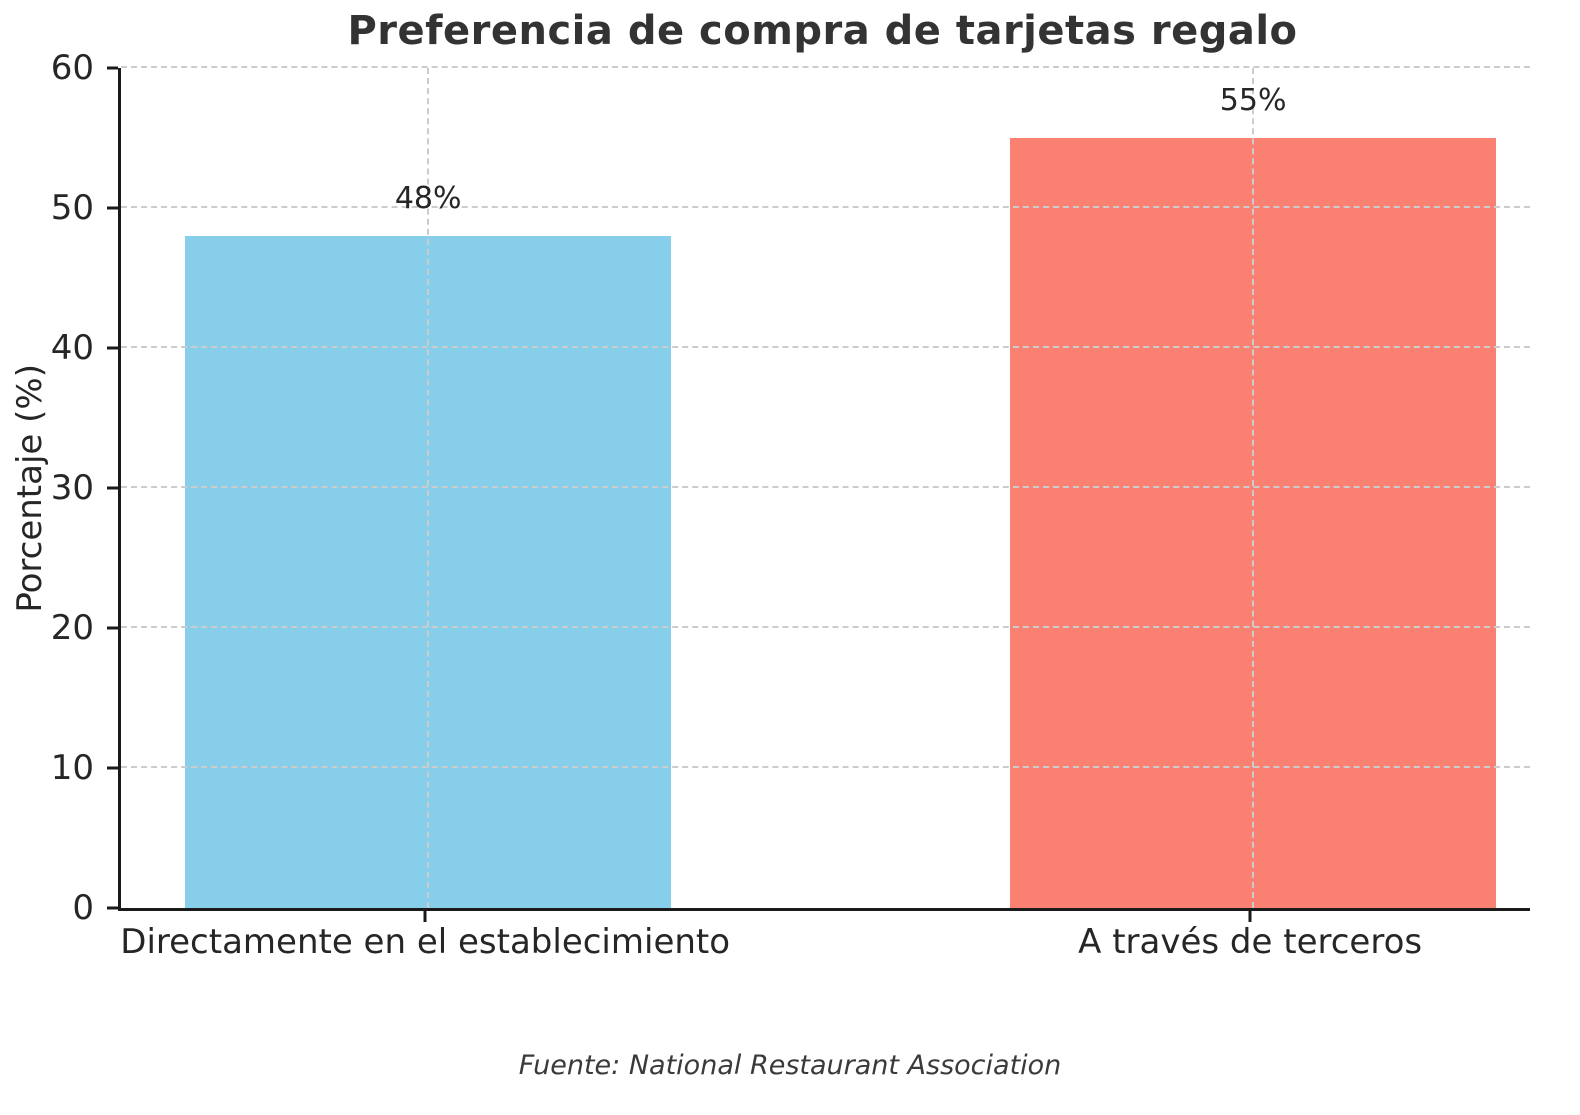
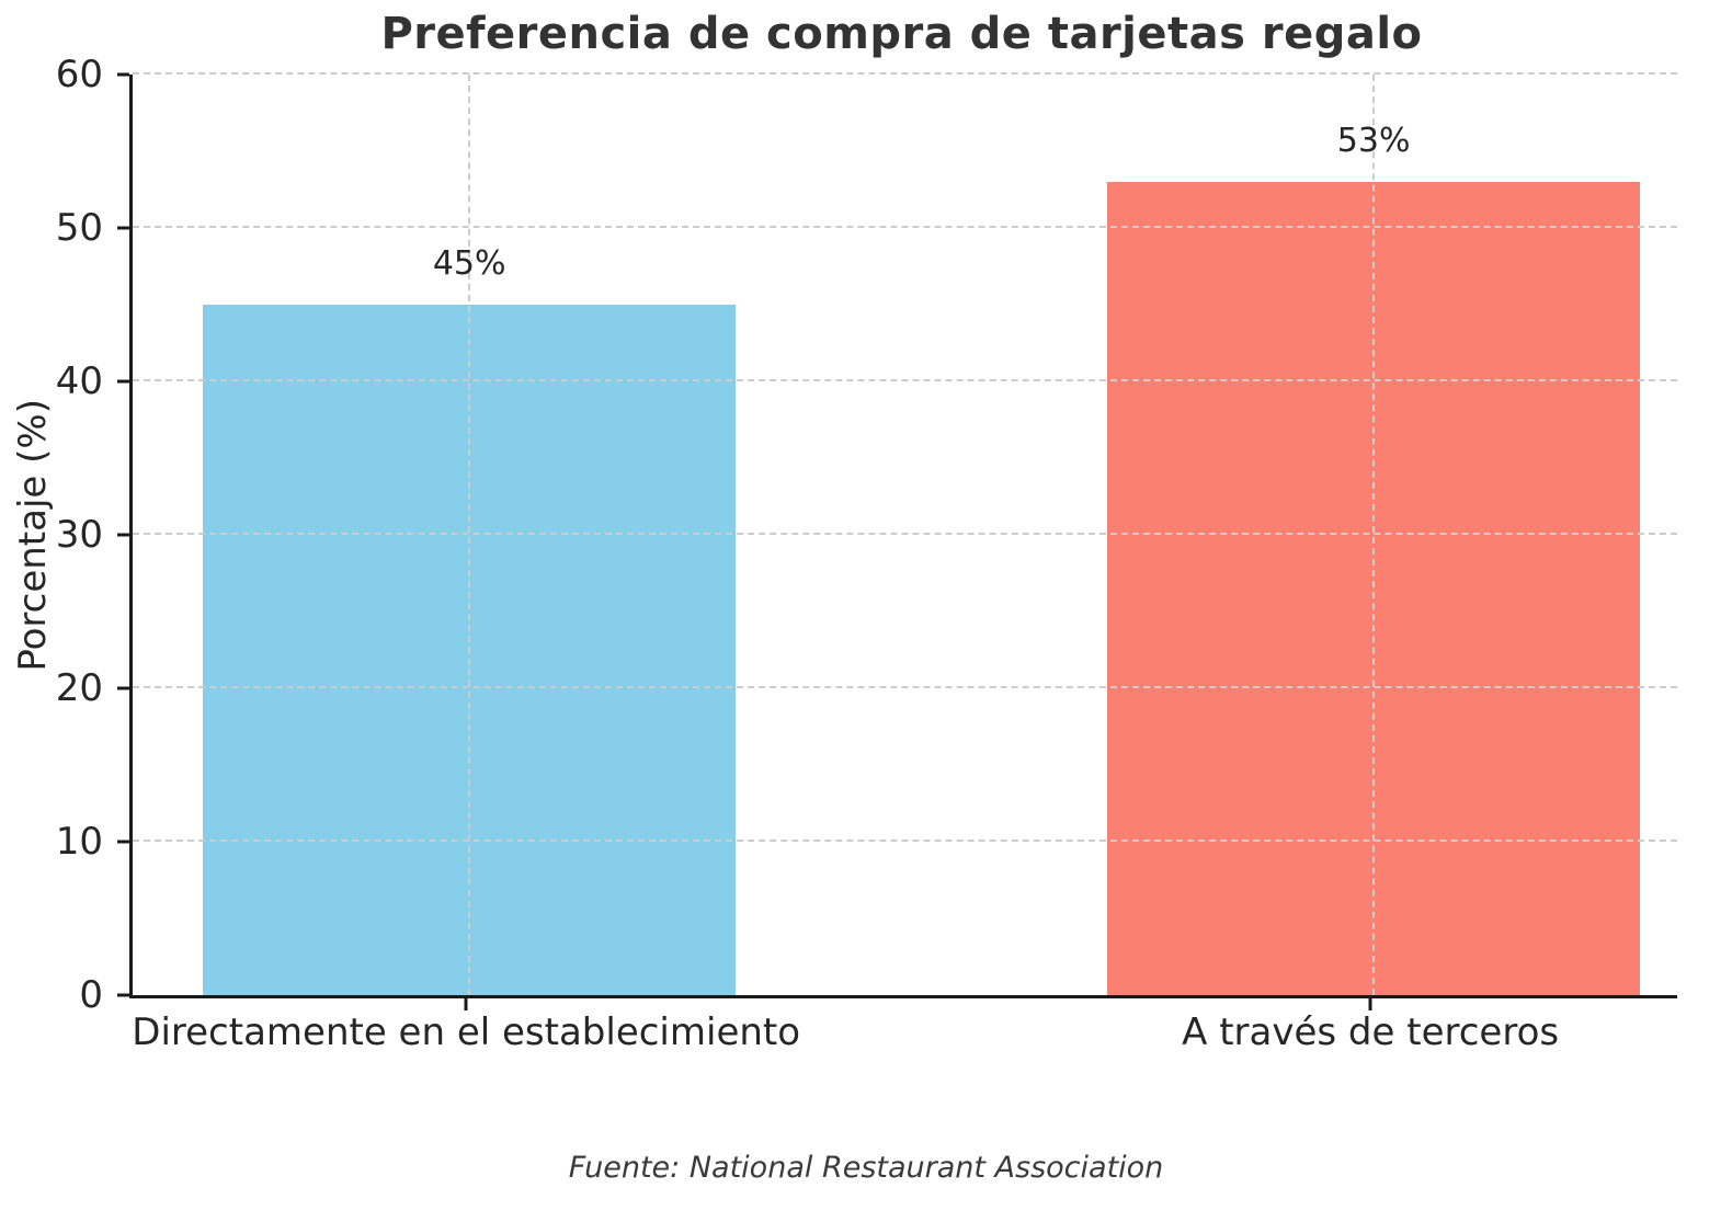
Directamente en el establecimiento: 48% -> 45%
A través de terceros: 55% -> 53%
